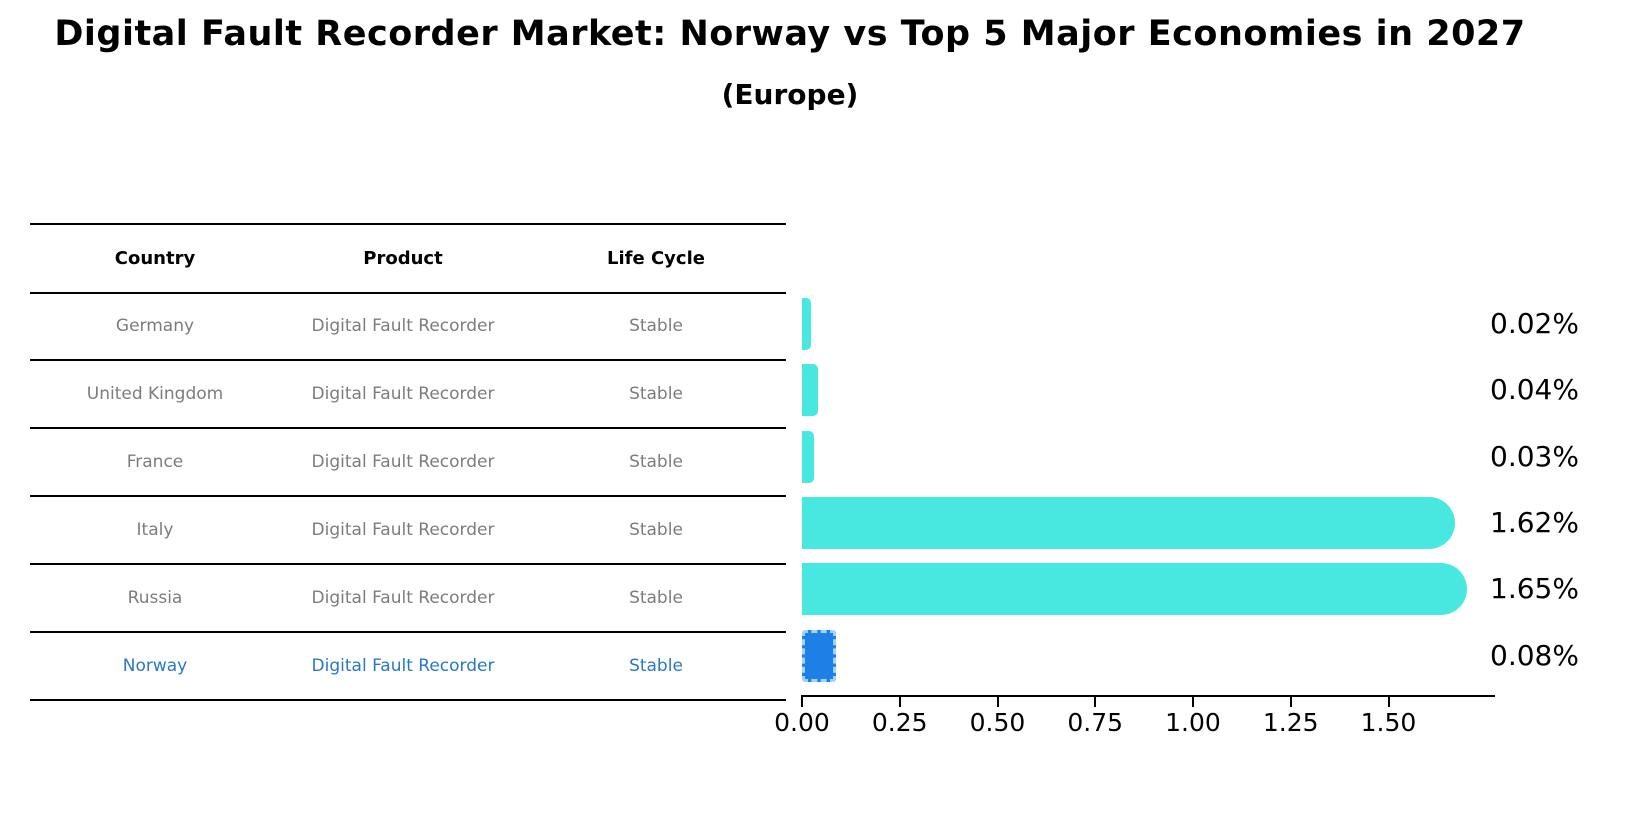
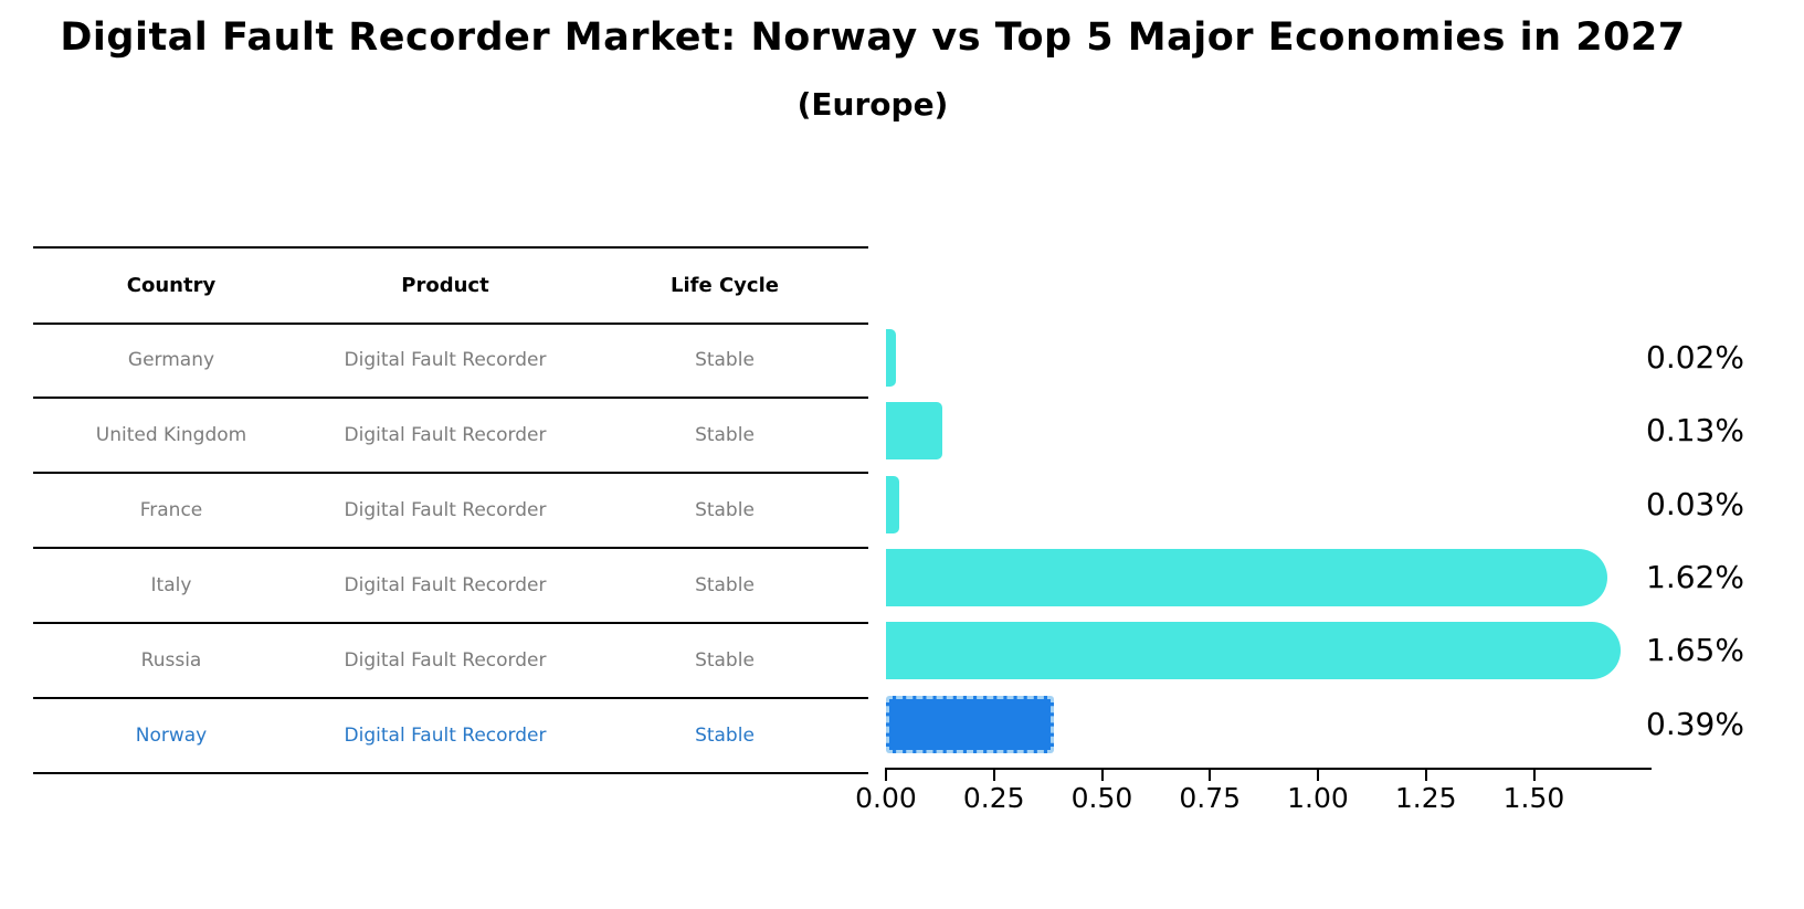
United Kingdom: 0.04% -> 0.13%
Norway: 0.08% -> 0.39%
